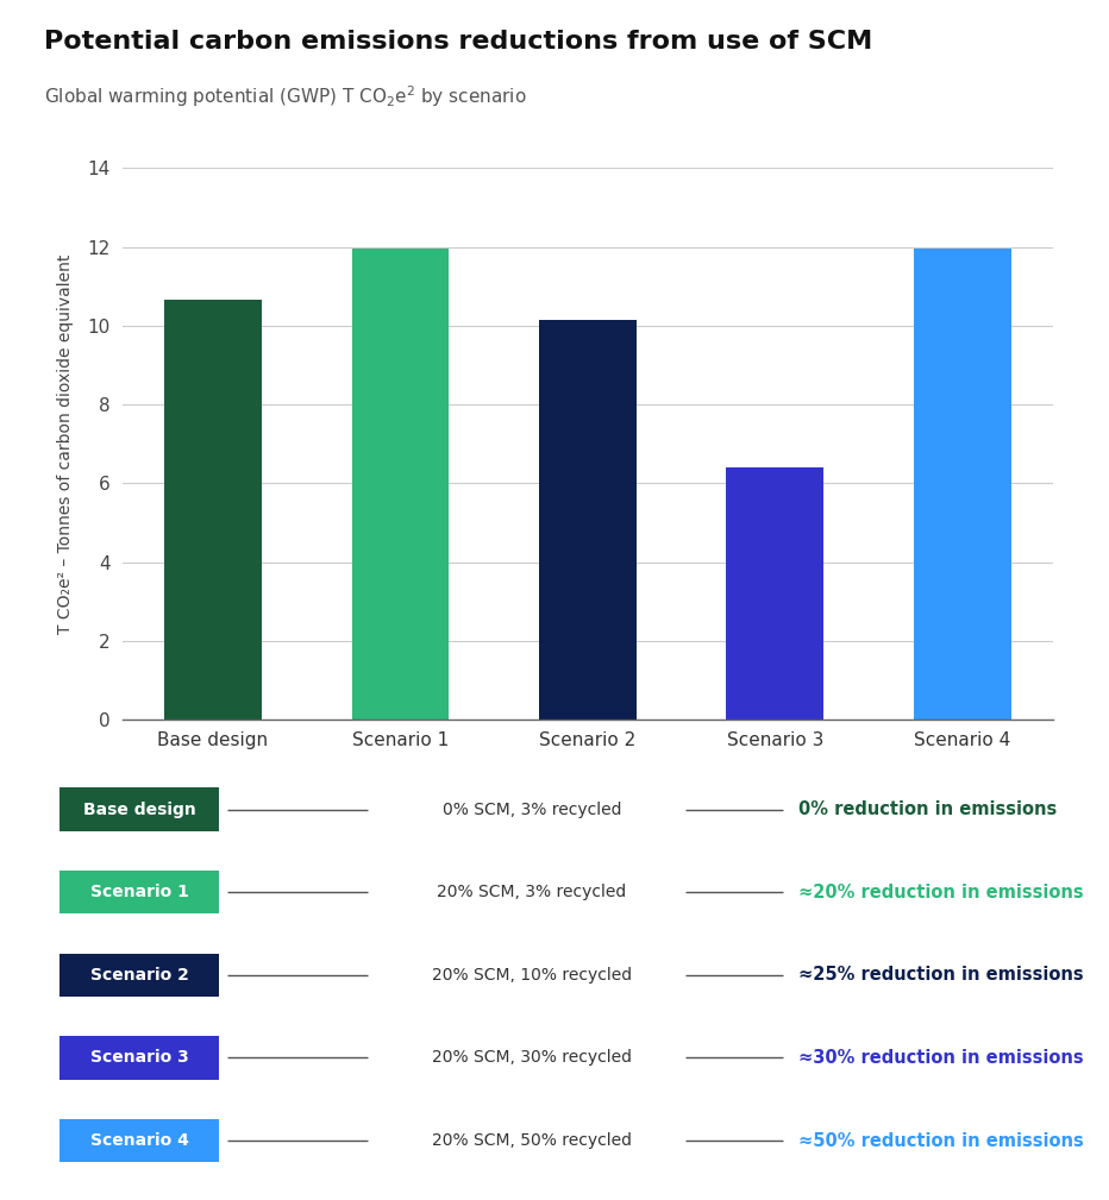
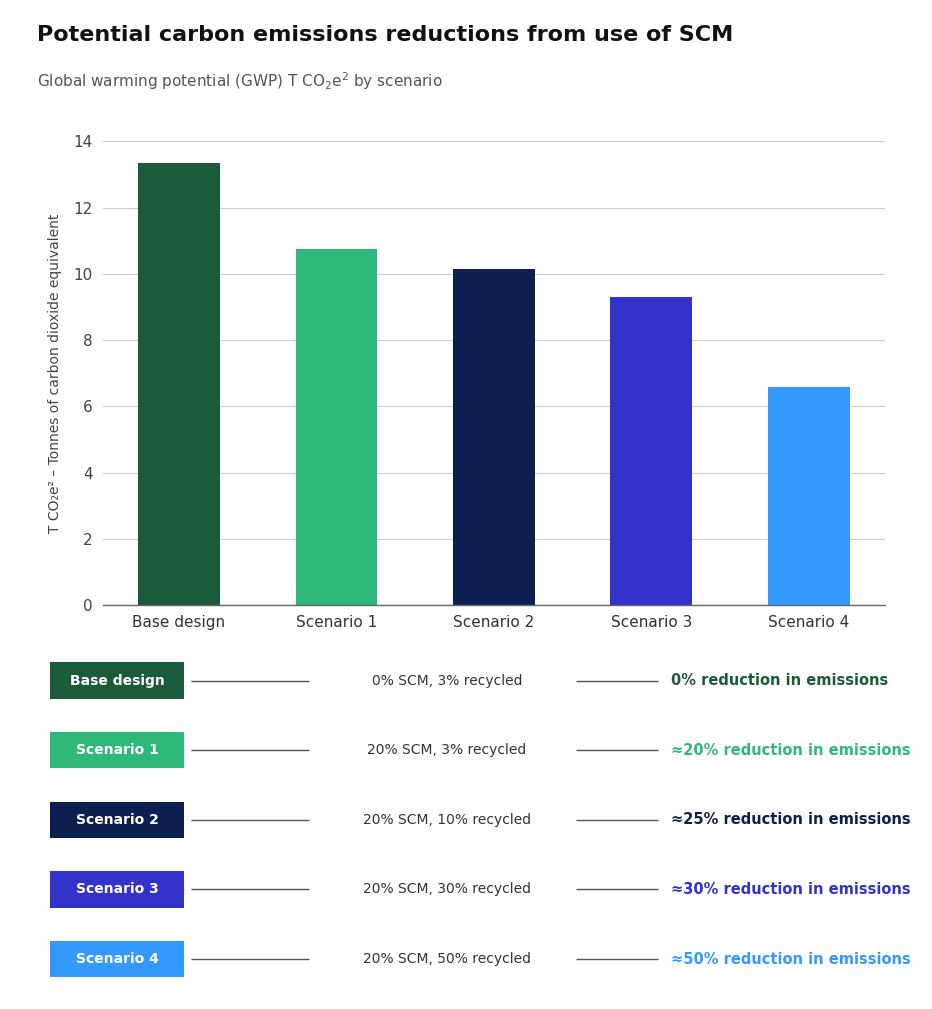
Base design: 10.65 -> 13.35
Scenario 1: 11.95 -> 10.75
Scenario 3: 6.40 -> 9.30
Scenario 4: 11.95 -> 6.60
